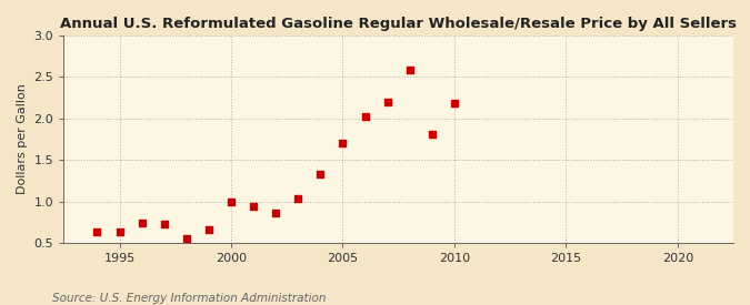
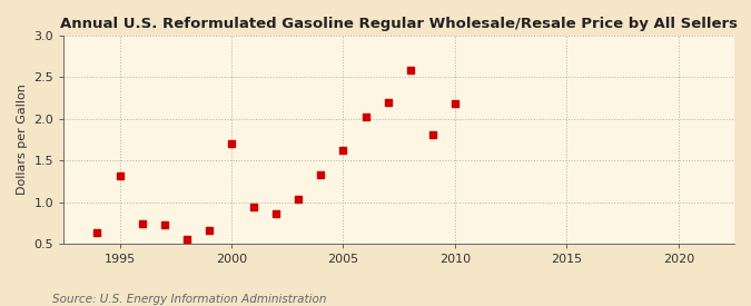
1995: 0.63 -> 1.32
2000: 1.00 -> 1.70
2005: 1.70 -> 1.62
